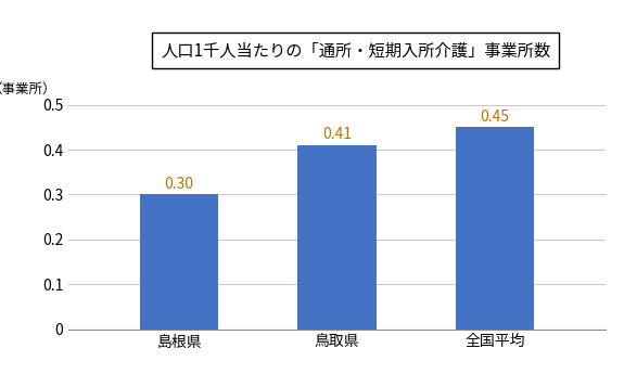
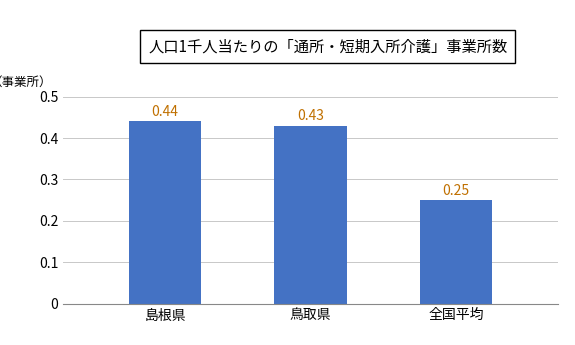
島根県: 0.30 -> 0.44
鳥取県: 0.41 -> 0.43
全国平均: 0.45 -> 0.25
